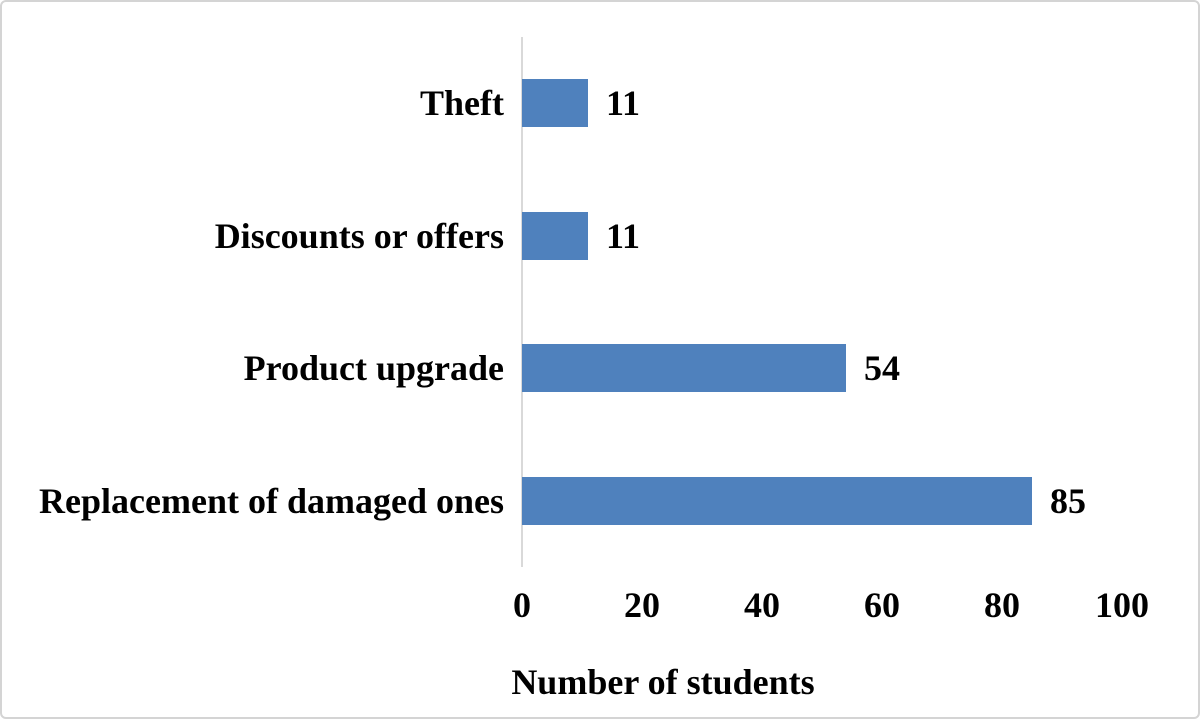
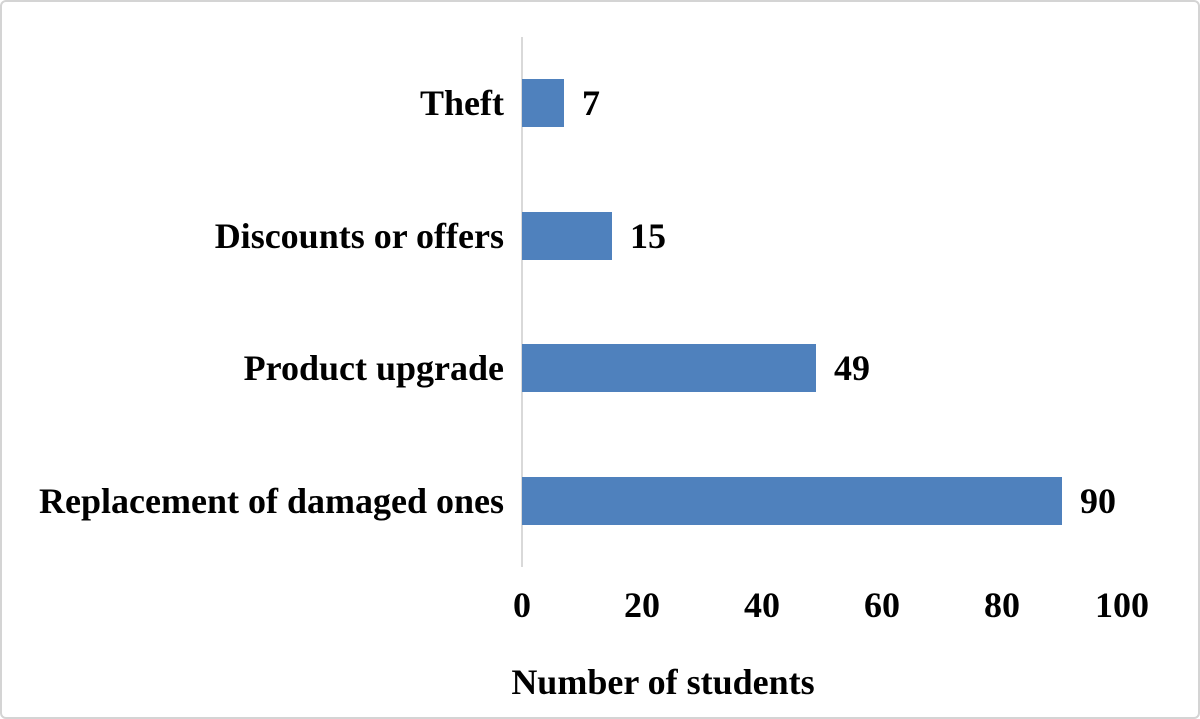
Theft: 11 -> 7
Discounts or offers: 11 -> 15
Product upgrade: 54 -> 49
Replacement of damaged ones: 85 -> 90
